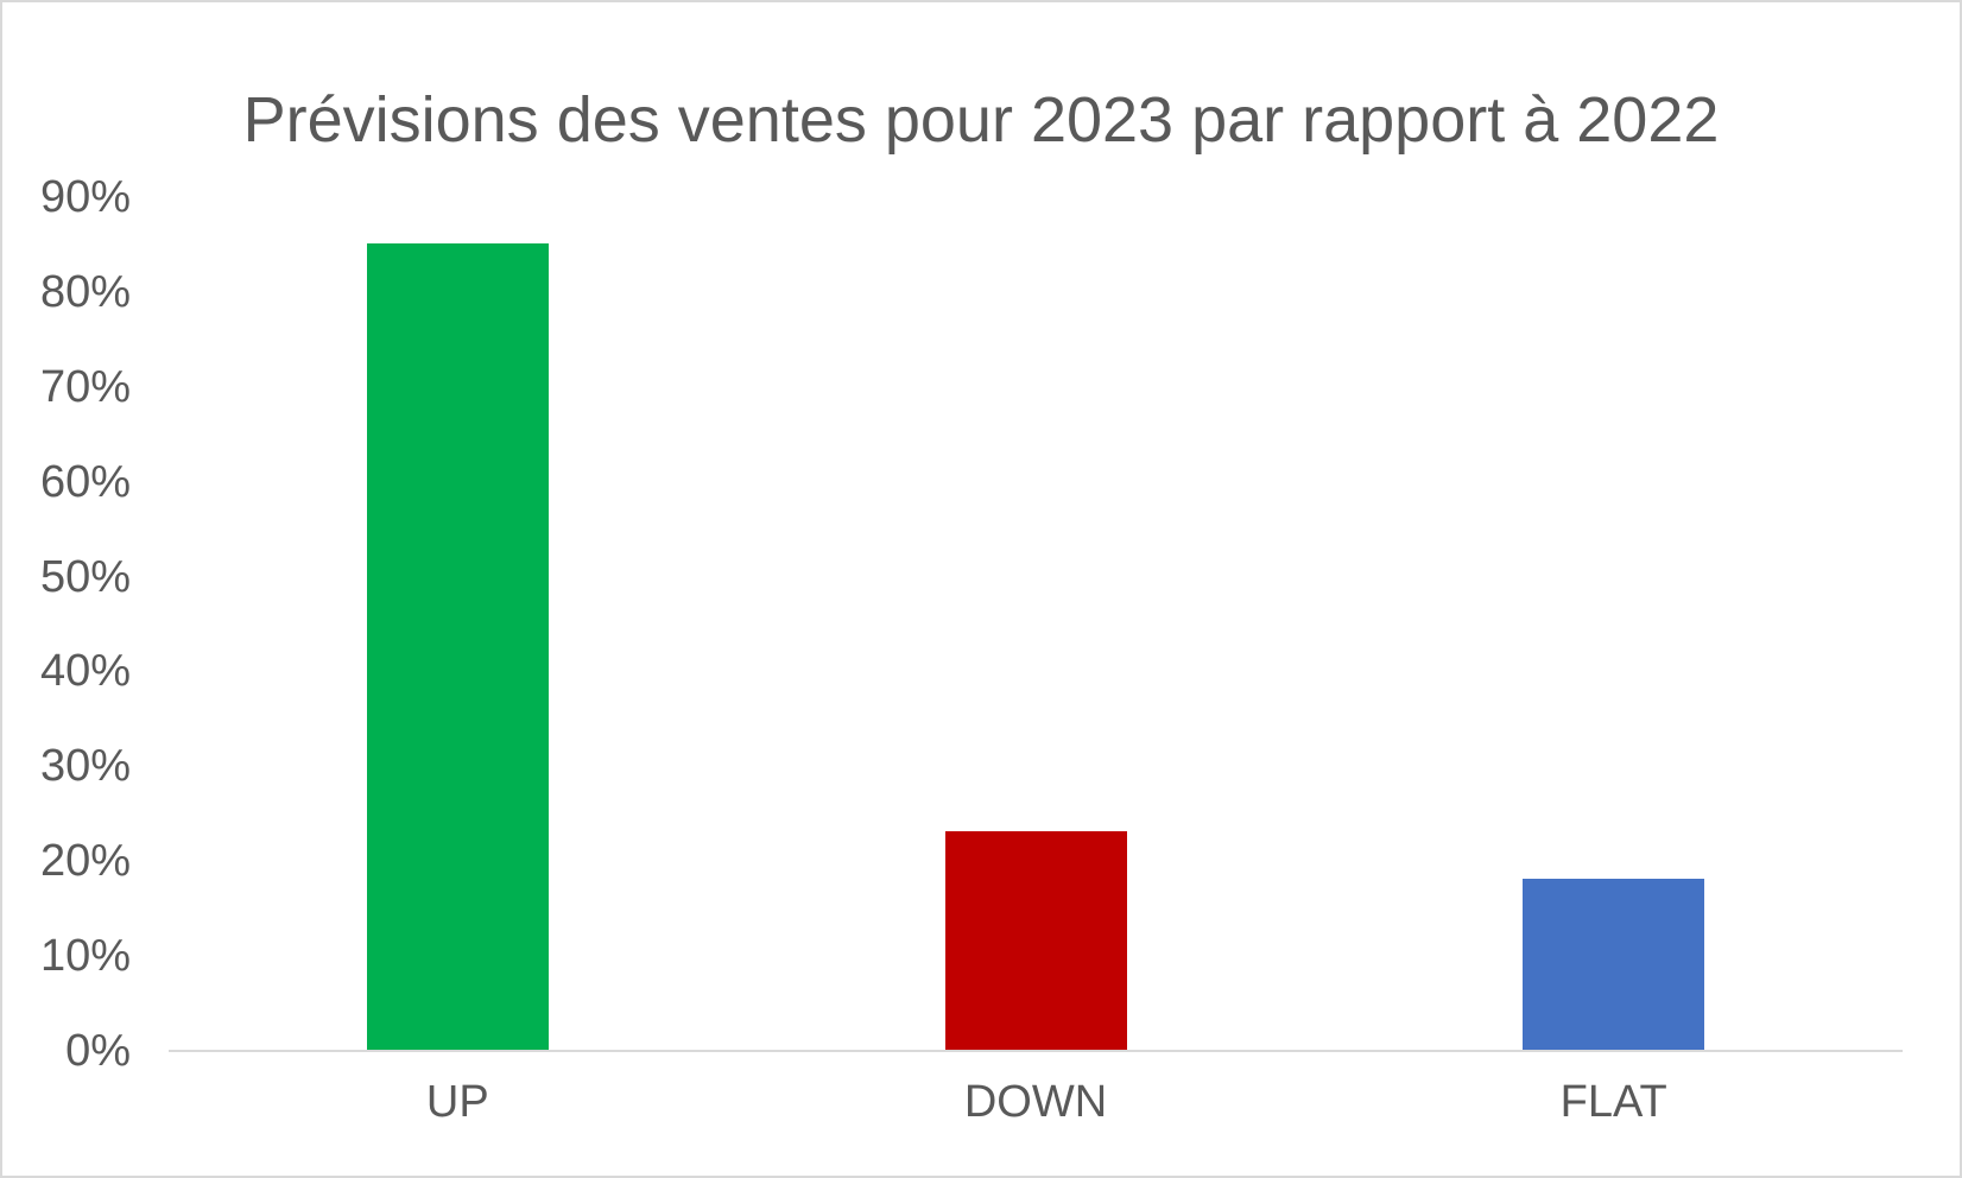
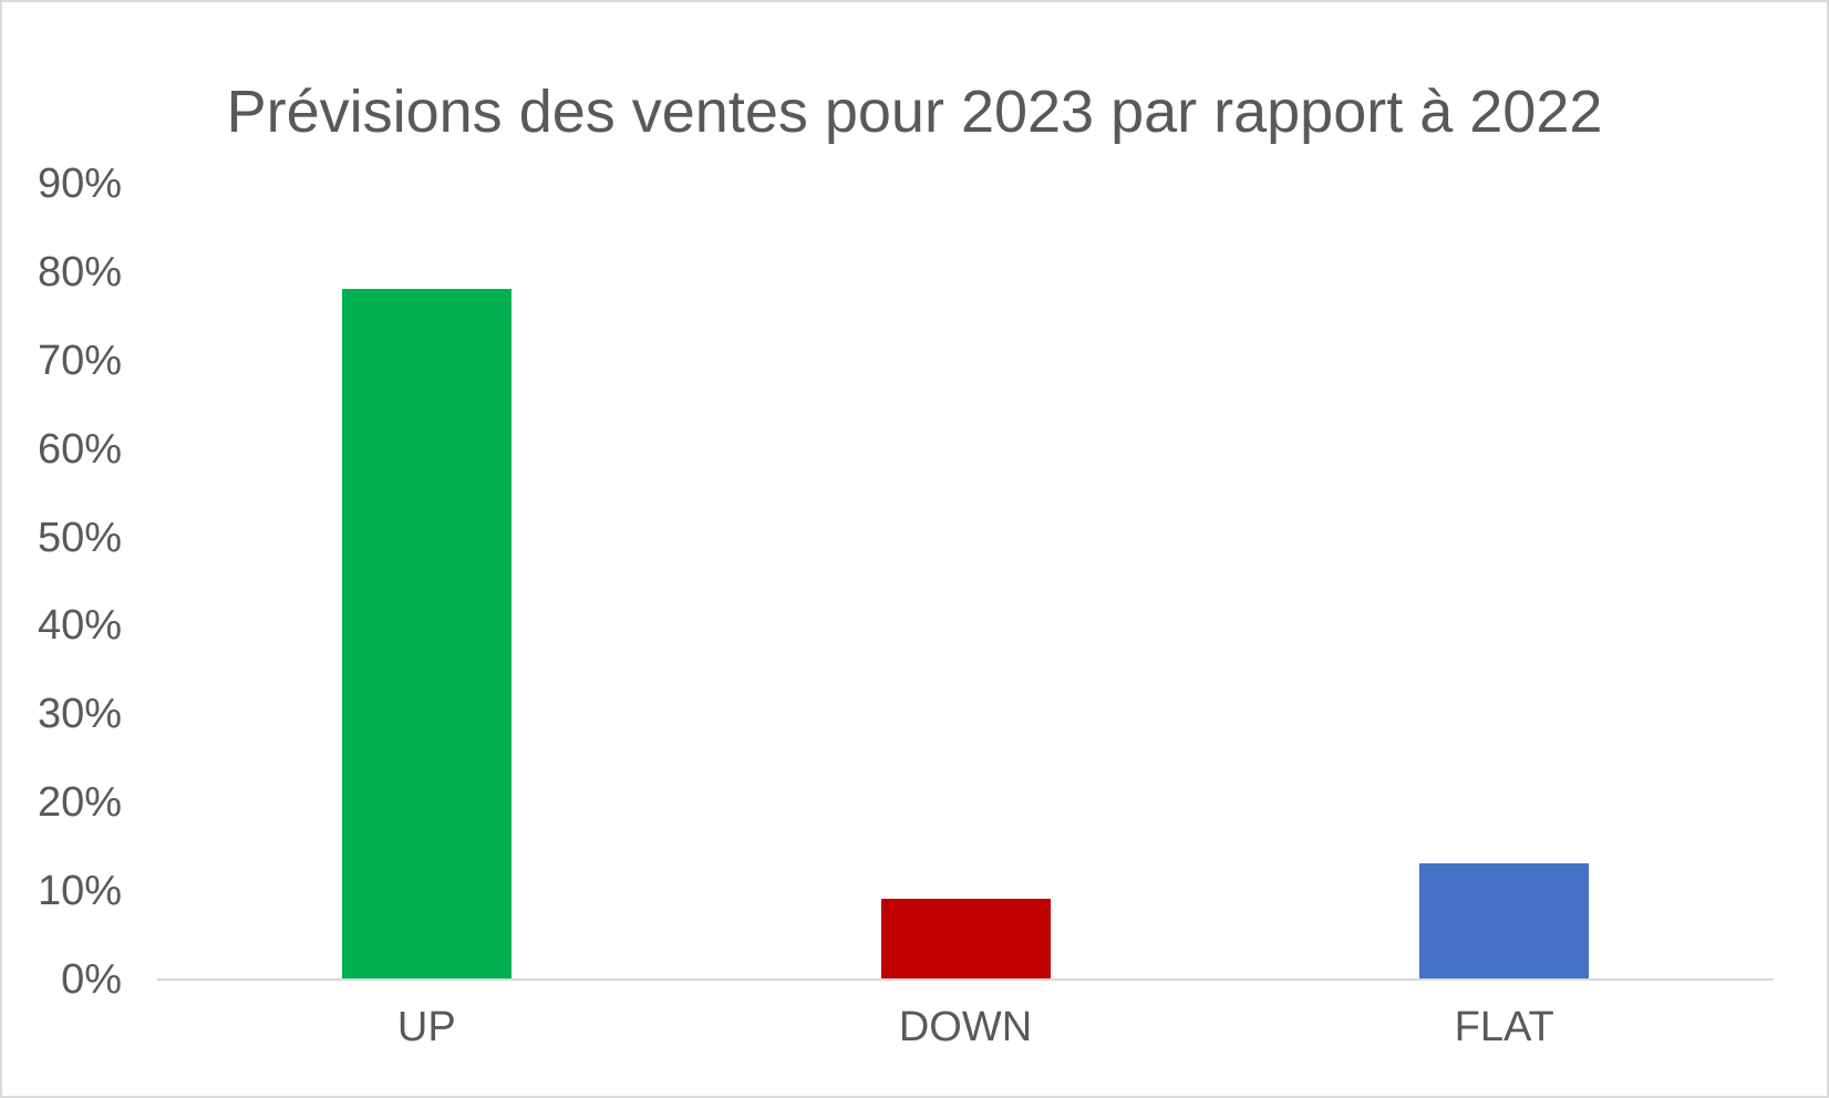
UP: 85% -> 78%
DOWN: 23% -> 9%
FLAT: 18% -> 13%
